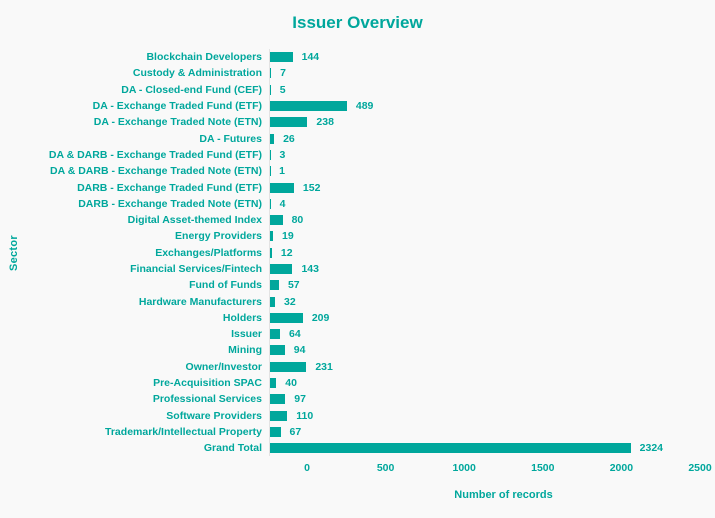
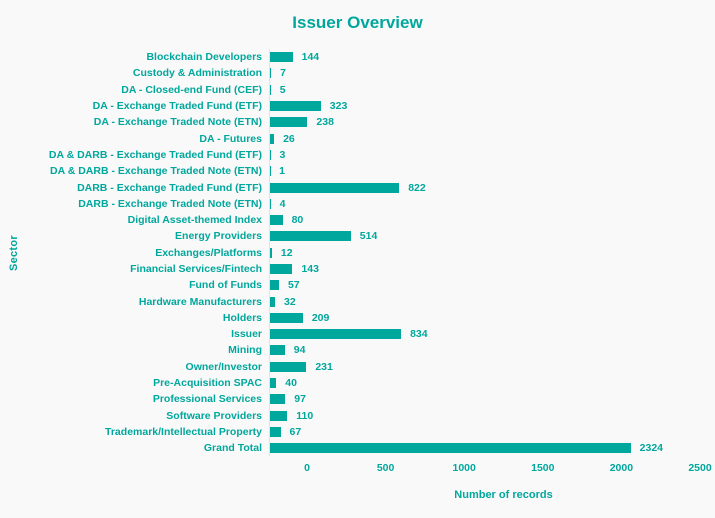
DA - Exchange Traded Fund (ETF): 489 -> 323
DARB - Exchange Traded Fund (ETF): 152 -> 822
Energy Providers: 19 -> 514
Issuer: 64 -> 834
